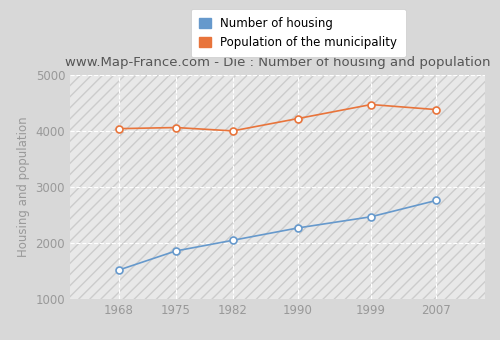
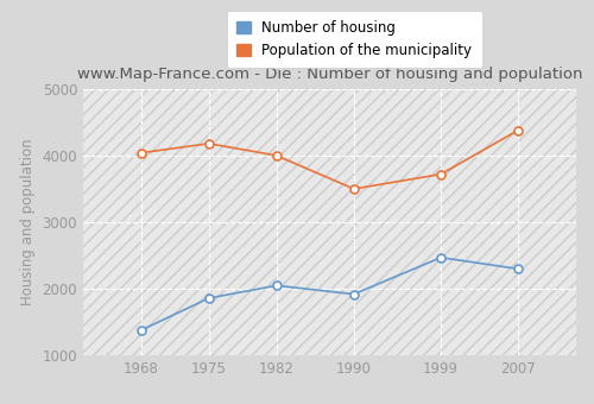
Number of housing/1968: 1520 -> 1380
Population of the municipality/1975: 4060 -> 4180
Number of housing/1990: 2270 -> 1920
Population of the municipality/1990: 4220 -> 3500
Population of the municipality/1999: 4470 -> 3720
Number of housing/2007: 2760 -> 2300
